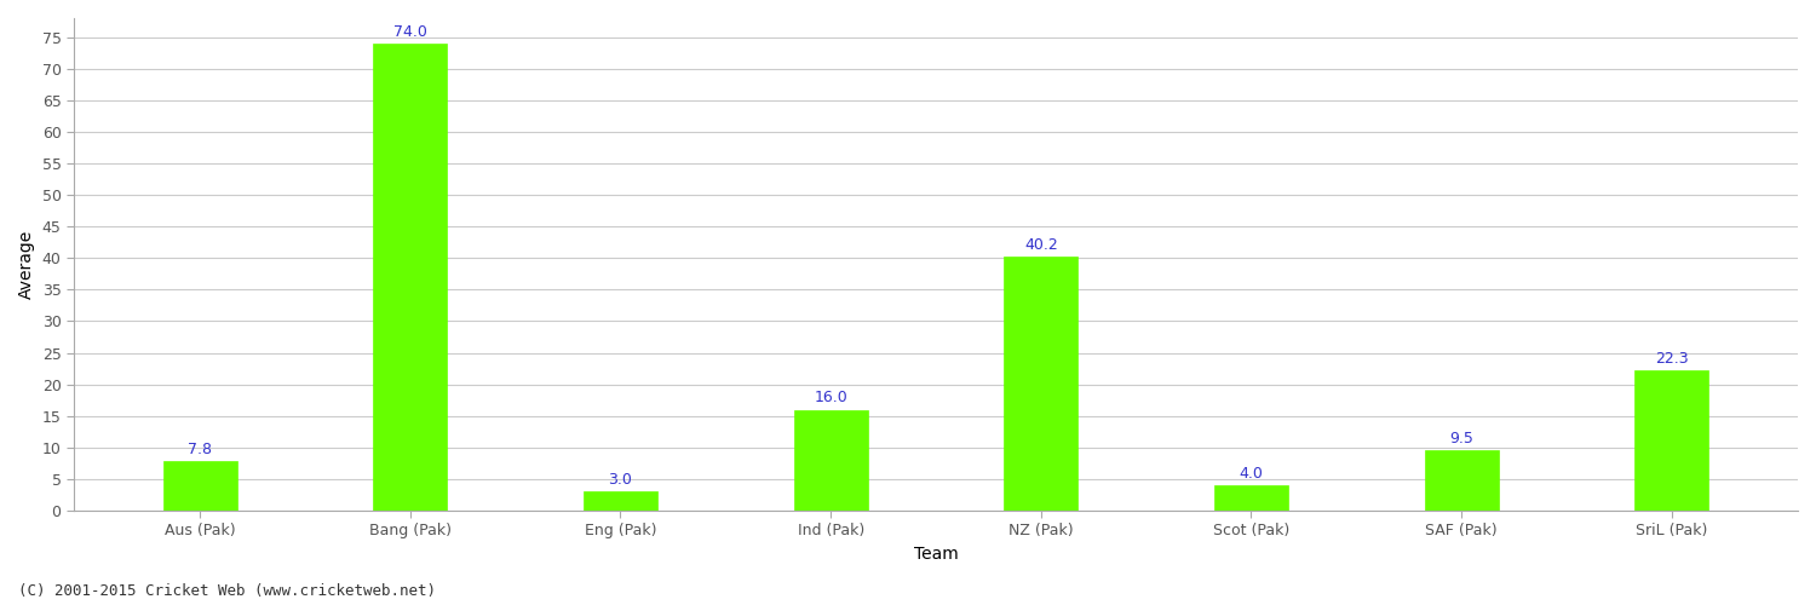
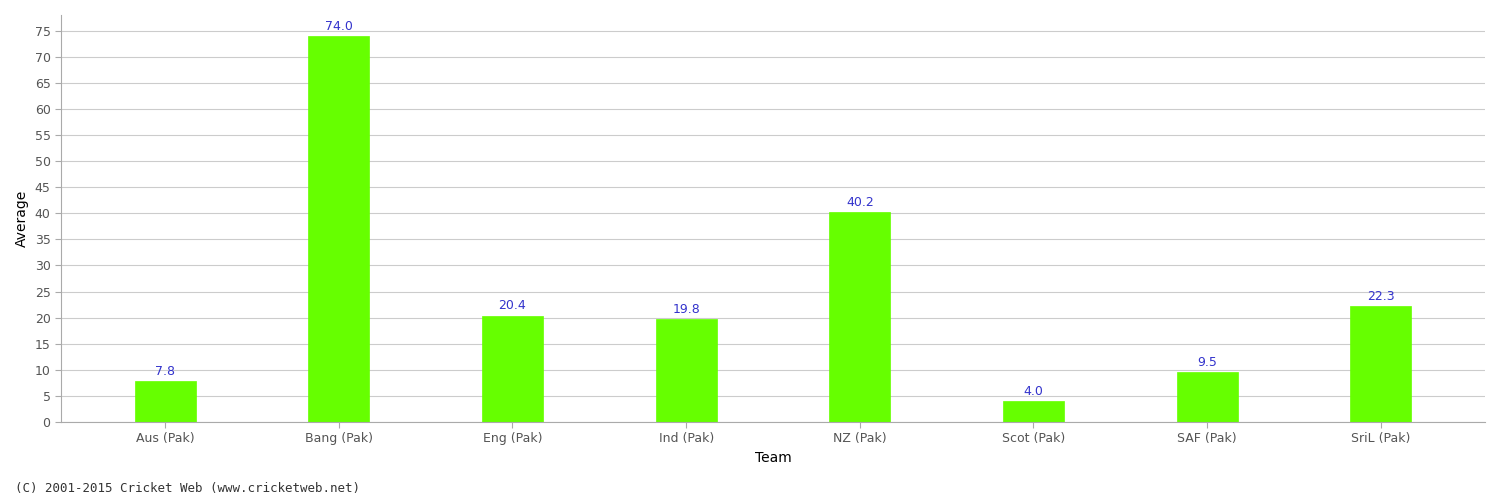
Eng (Pak): 3.0 -> 20.4
Ind (Pak): 16.0 -> 19.8
